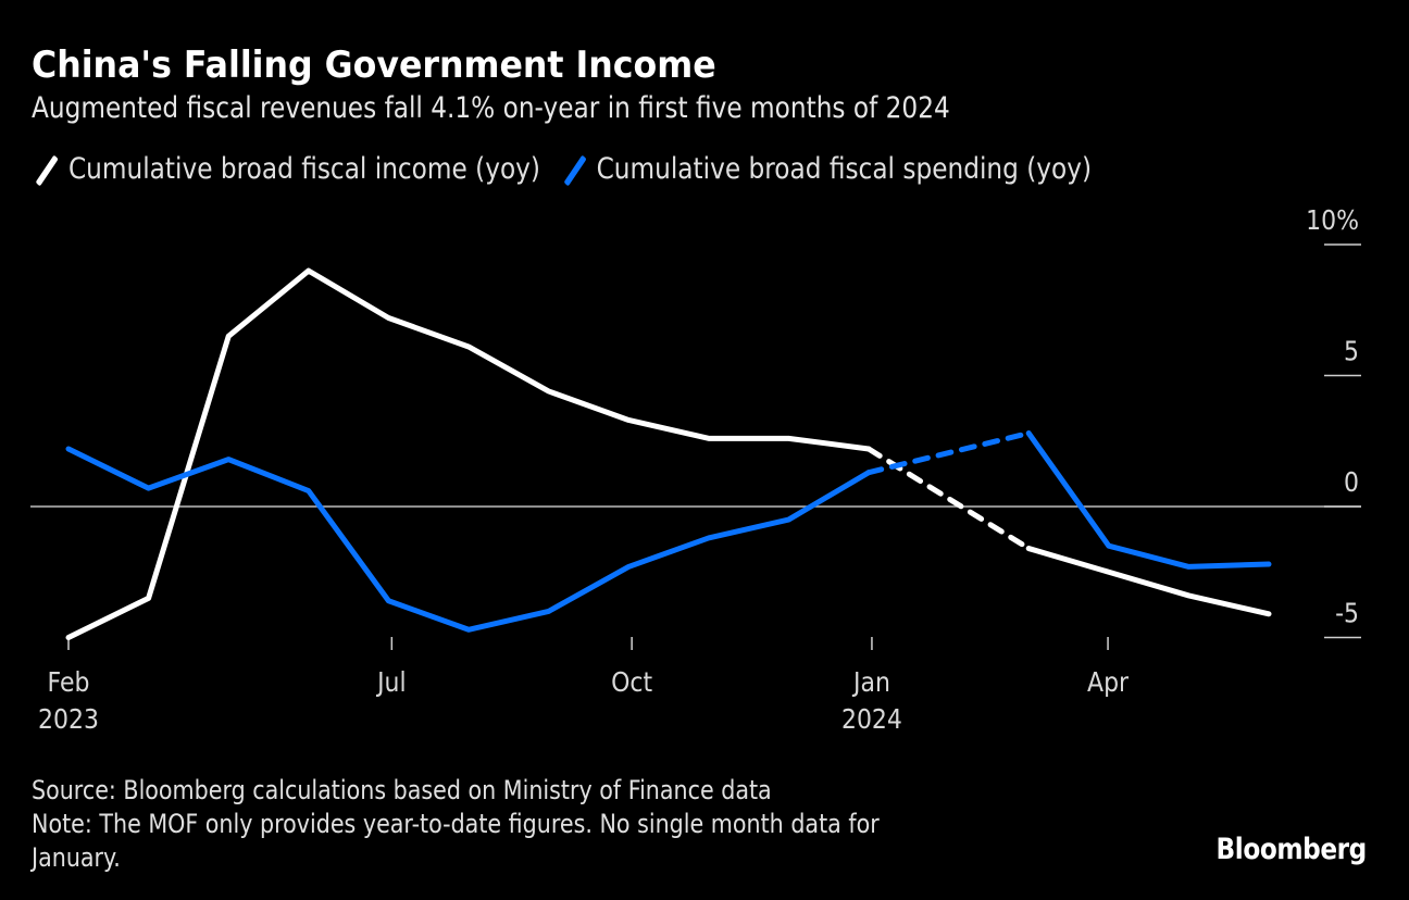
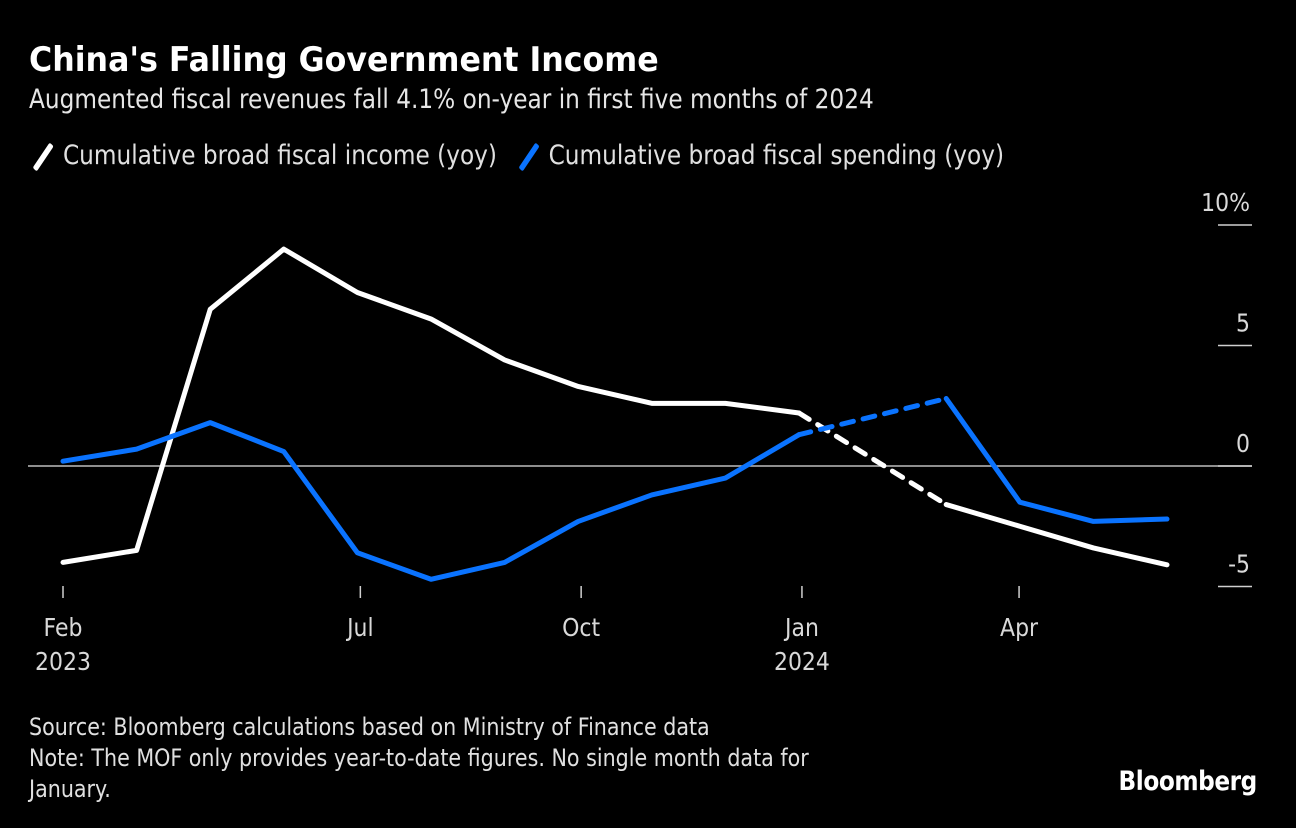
Cumulative broad fiscal income (yoy)/Feb 2023: -5.0% -> -4.0%
Cumulative broad fiscal spending (yoy)/Feb 2023: 2.2% -> 0.2%
